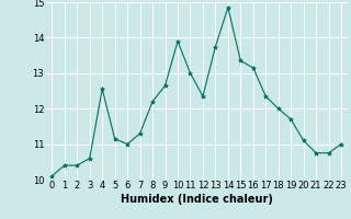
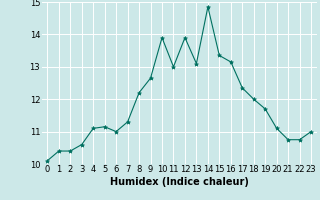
4: 12.55 -> 11.10
12: 12.35 -> 13.90
13: 13.75 -> 13.10
